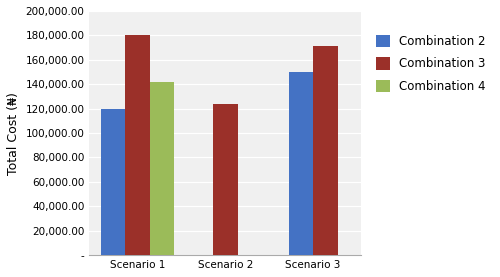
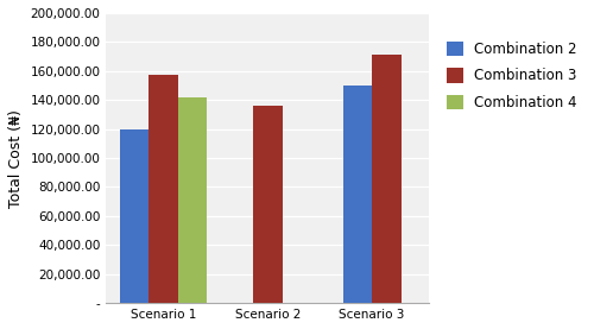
Combination 3/Scenario 1: 180,000 -> 157,000
Combination 3/Scenario 2: 124,000 -> 136,000
